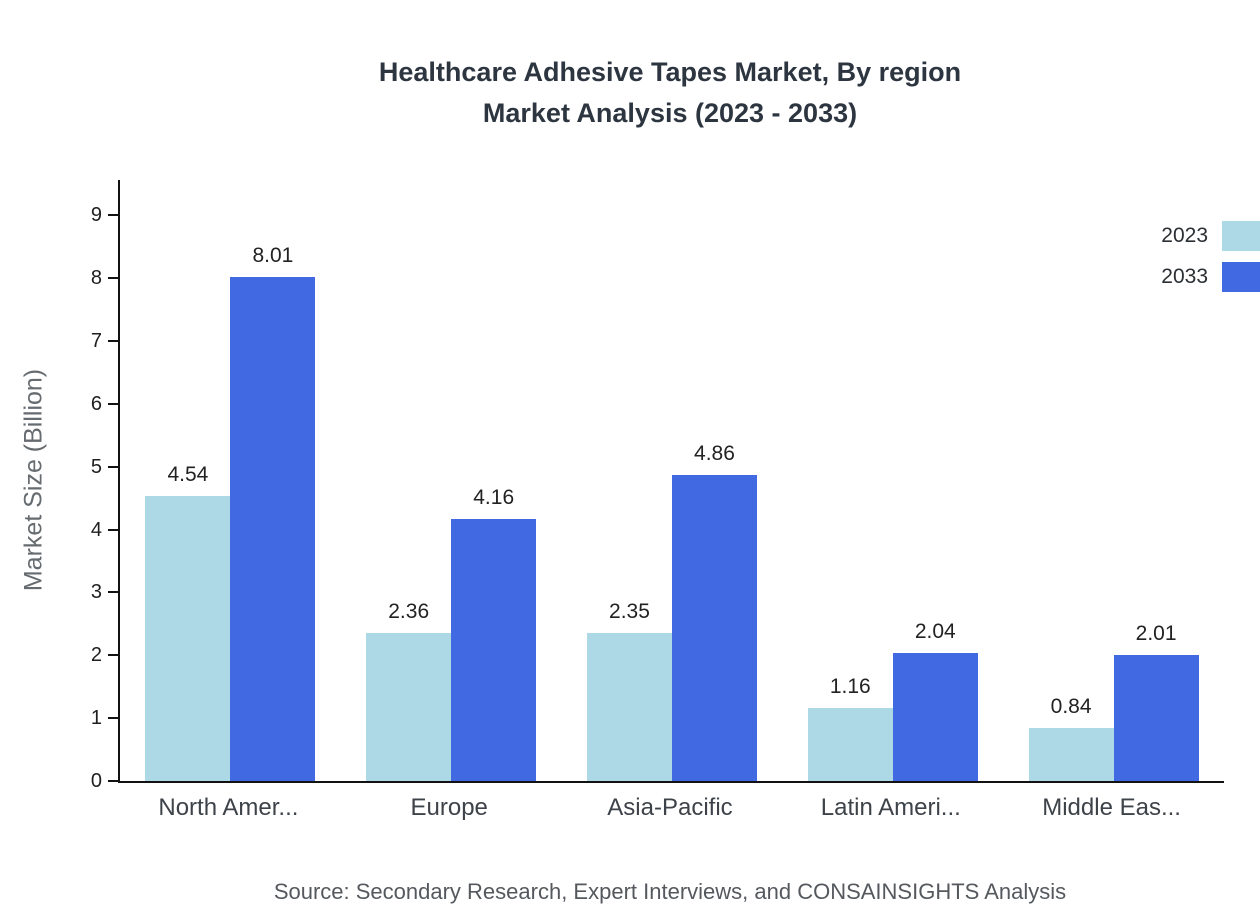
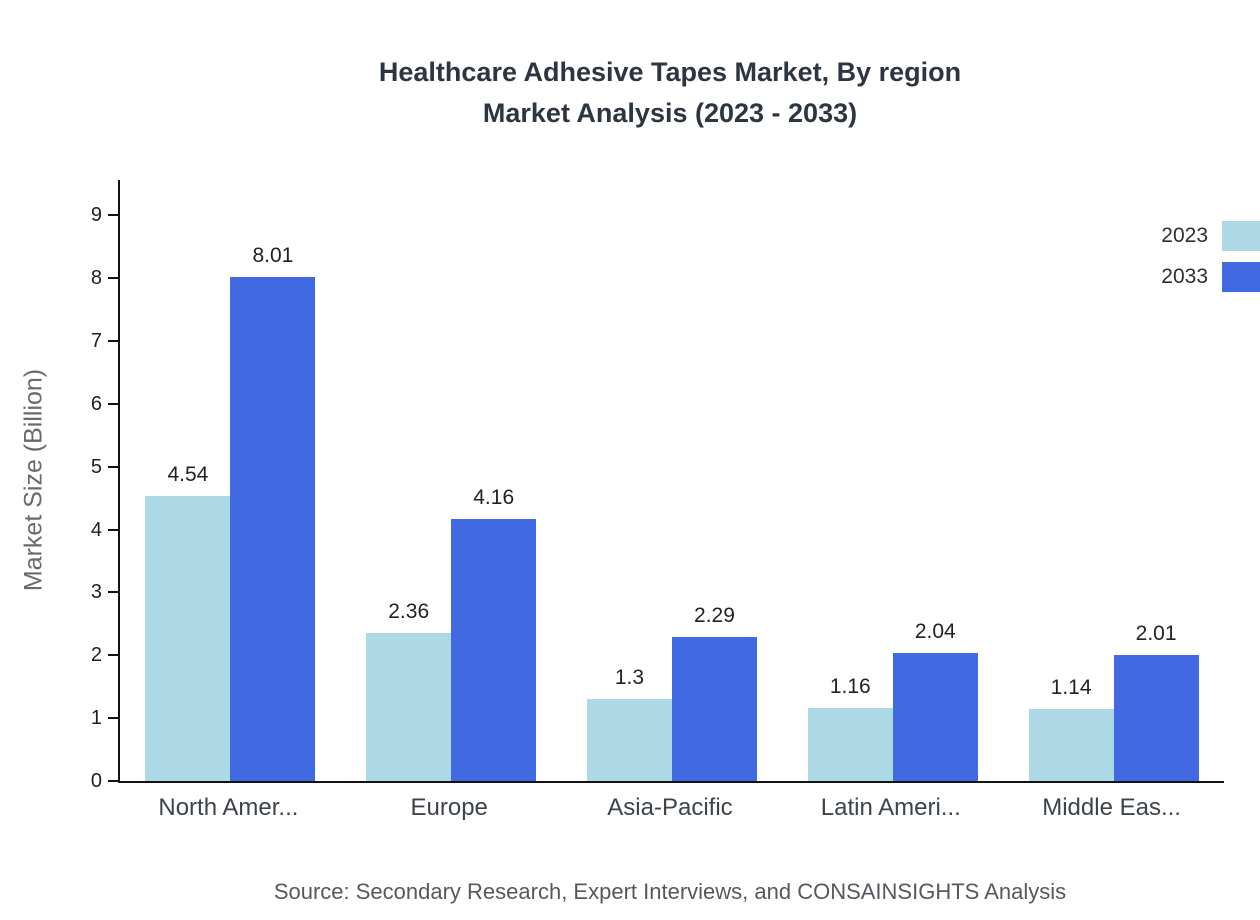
2023/Asia-Pacific: 2.35 -> 1.3
2033/Asia-Pacific: 4.86 -> 2.29
2023/Middle Eas...: 0.84 -> 1.14
